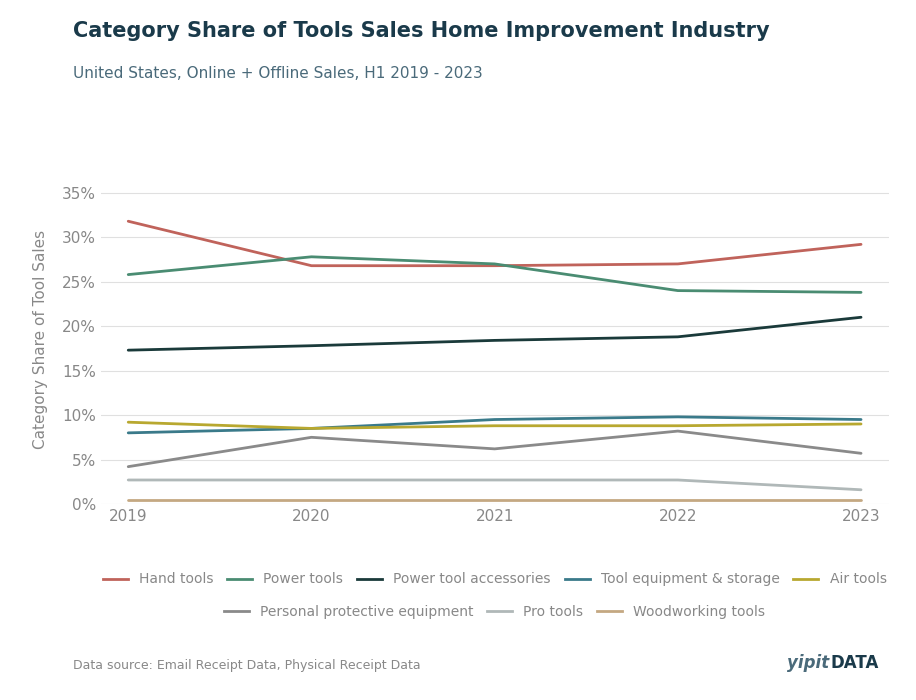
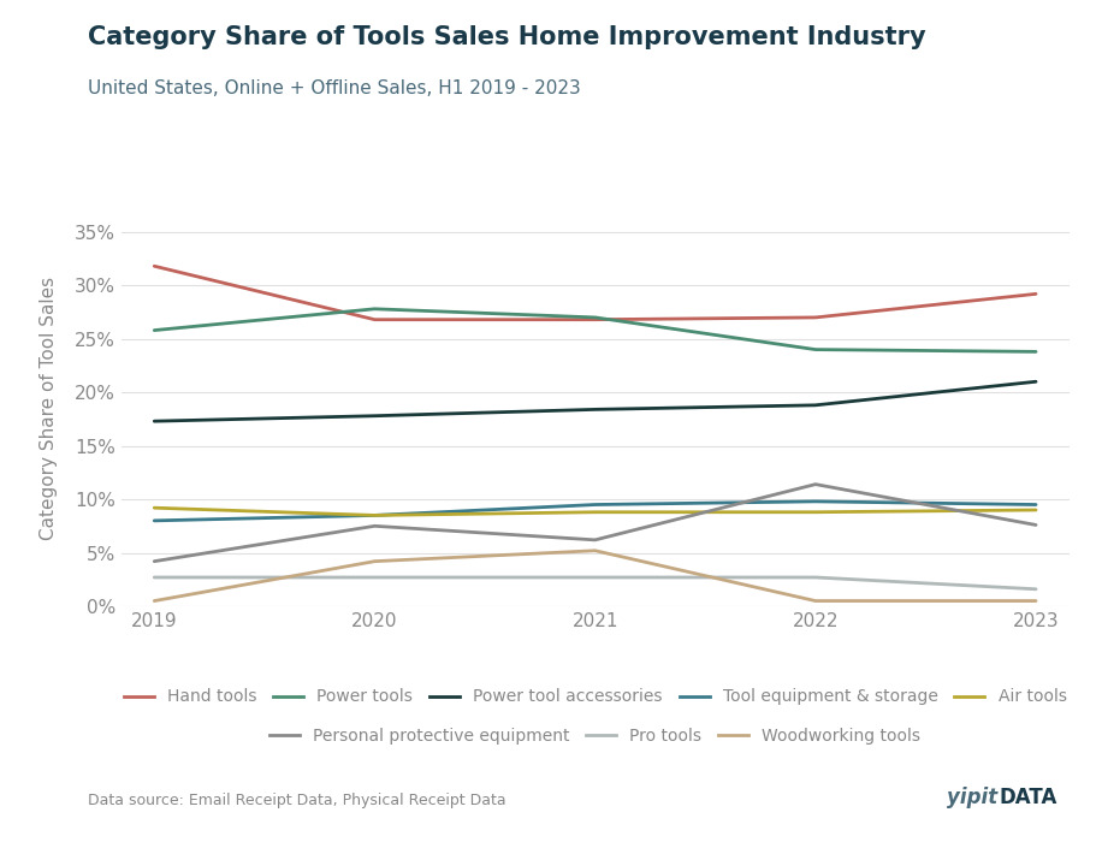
Woodworking tools/2020: 0.5% -> 4.2%
Woodworking tools/2021: 0.5% -> 5.2%
Personal protective equipment/2022: 8.2% -> 11.4%
Personal protective equipment/2023: 5.7% -> 7.6%
